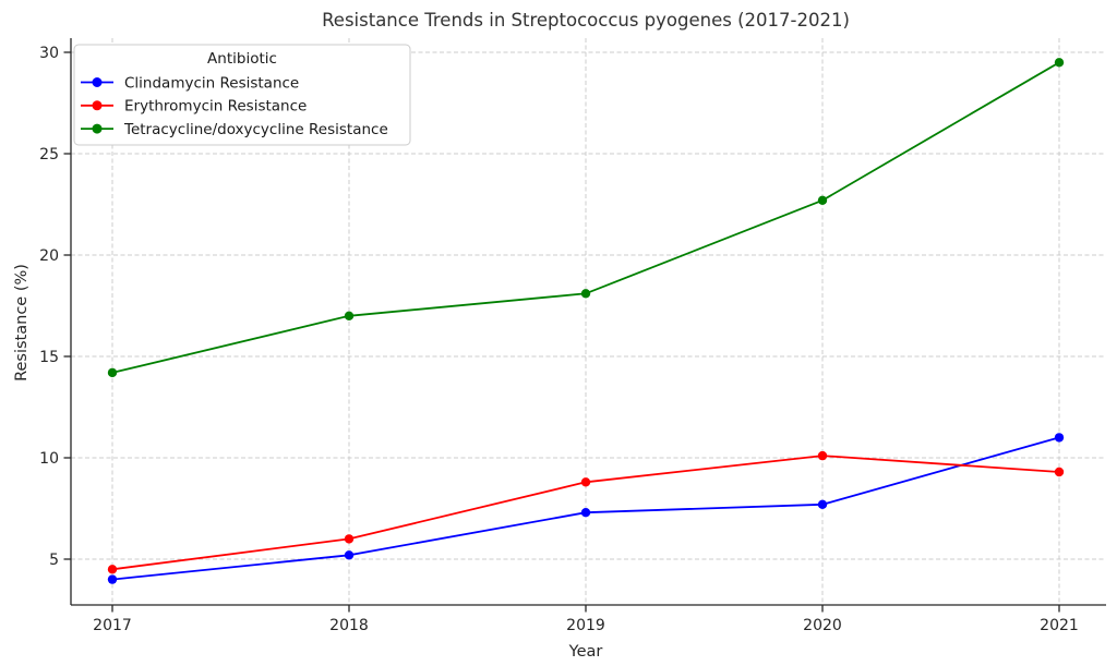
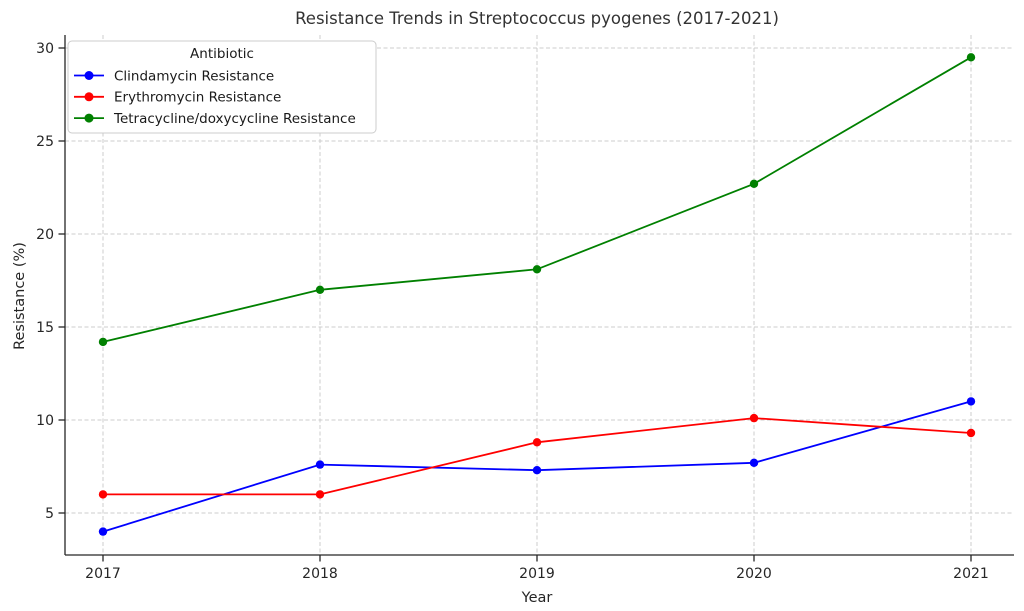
Erythromycin Resistance/2017: 4.5 -> 6.0
Clindamycin Resistance/2018: 5.2 -> 7.6
